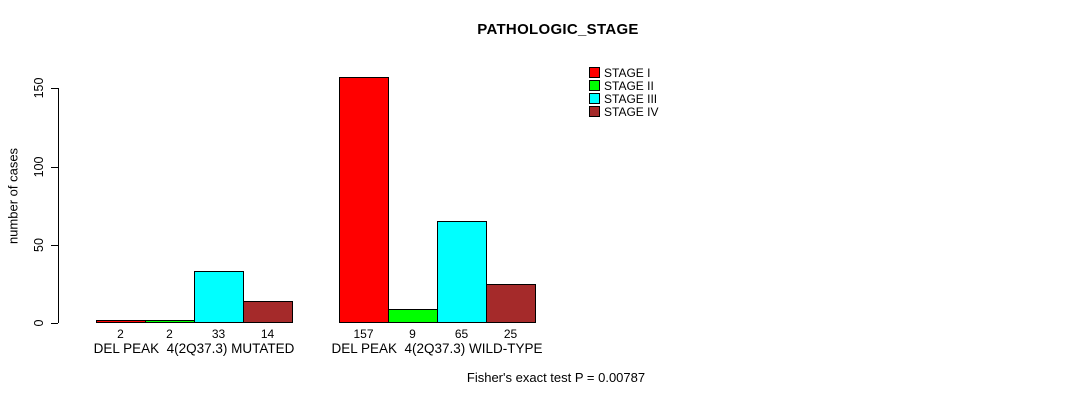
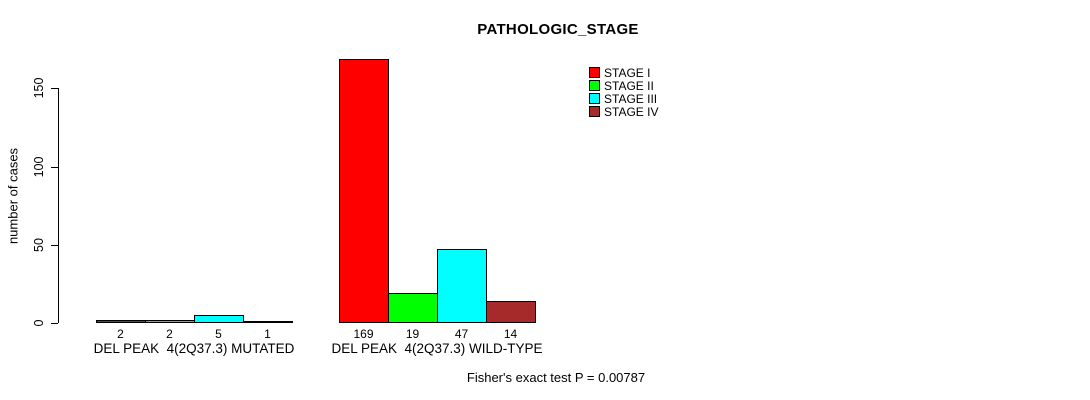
STAGE III/DEL PEAK 4(2Q37.3) MUTATED: 33 -> 5
STAGE IV/DEL PEAK 4(2Q37.3) MUTATED: 14 -> 1
STAGE I/DEL PEAK 4(2Q37.3) WILD-TYPE: 157 -> 169
STAGE II/DEL PEAK 4(2Q37.3) WILD-TYPE: 9 -> 19
STAGE III/DEL PEAK 4(2Q37.3) WILD-TYPE: 65 -> 47
STAGE IV/DEL PEAK 4(2Q37.3) WILD-TYPE: 25 -> 14
